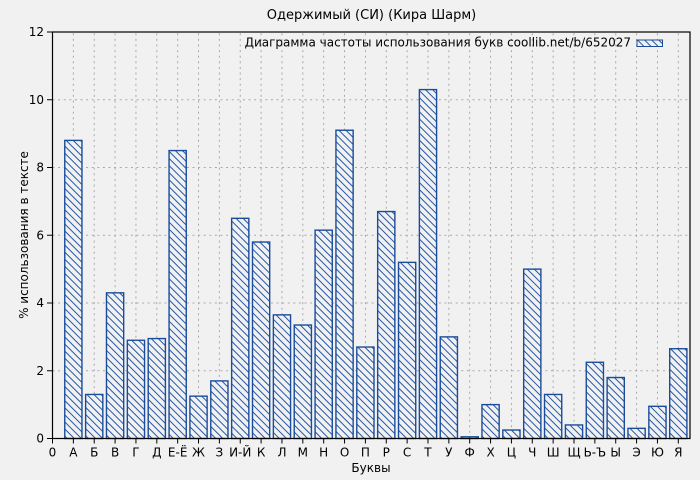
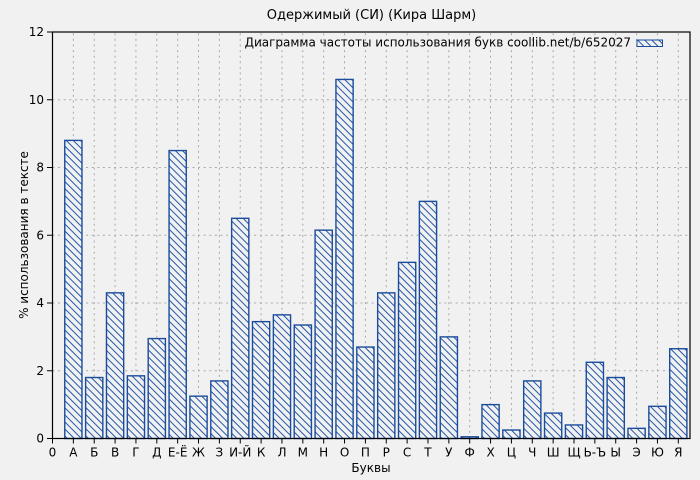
Б: 1.3 -> 1.8
Г: 2.9 -> 1.9
К: 5.8 -> 3.5
О: 9.1 -> 10.6
Р: 6.7 -> 4.3
Т: 10.3 -> 7.0
Ч: 5.0 -> 1.7
Ш: 1.3 -> 0.8
